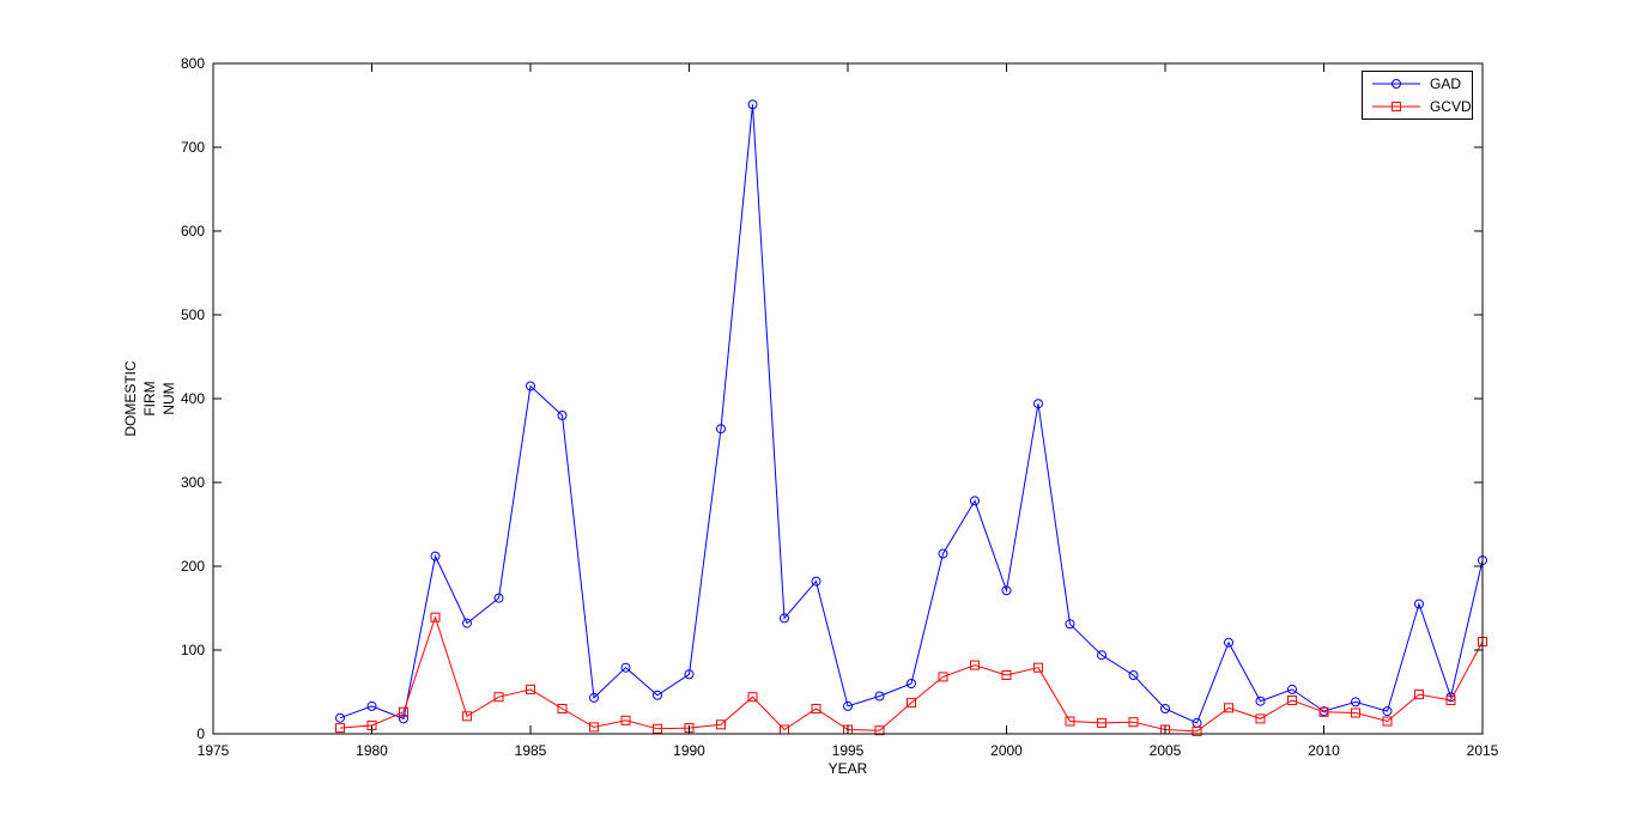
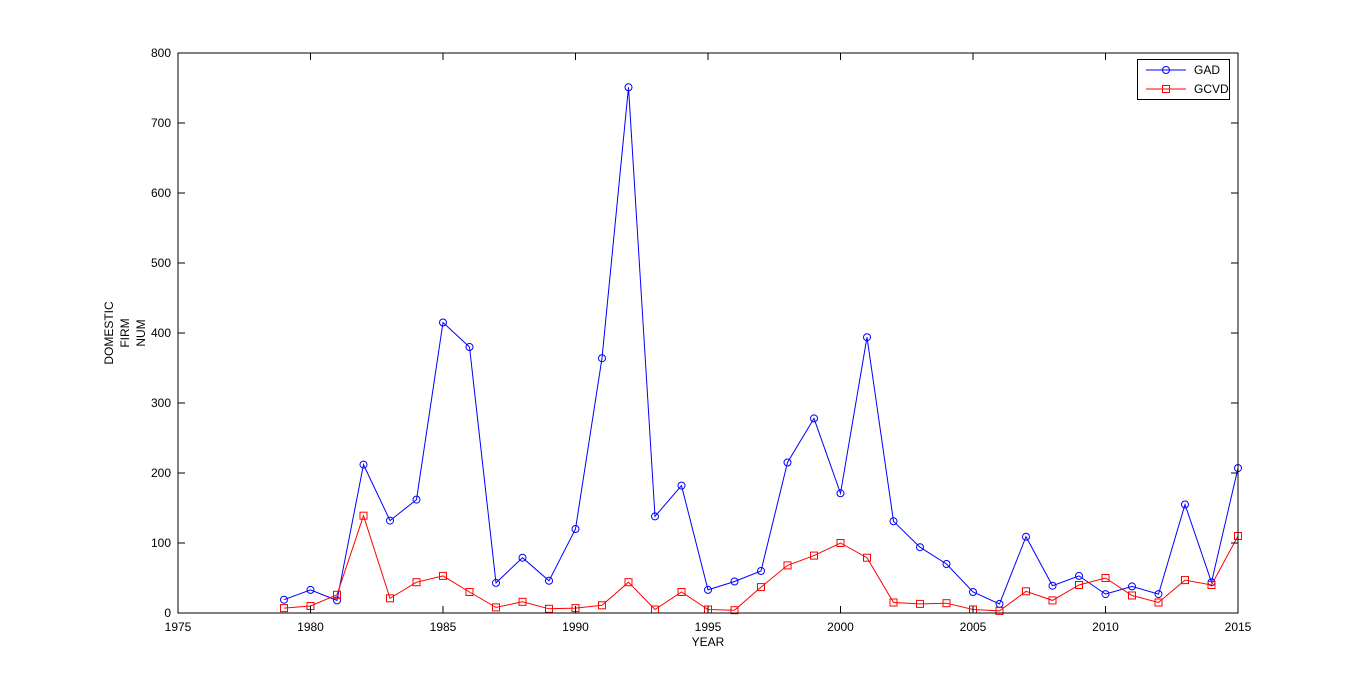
GAD/1990: 70 -> 120
GCVD/2000: 70 -> 100
GCVD/2010: 30 -> 50
